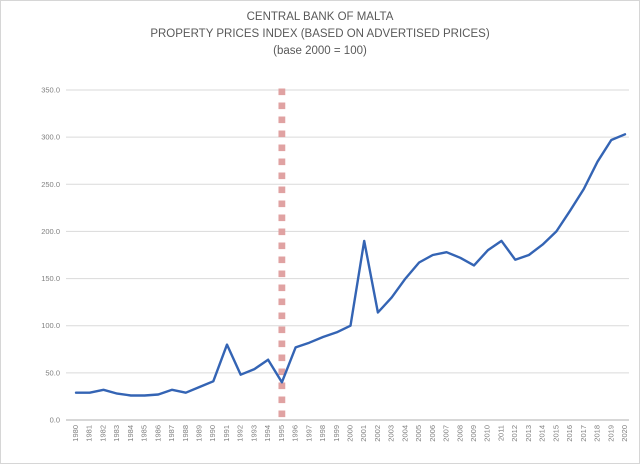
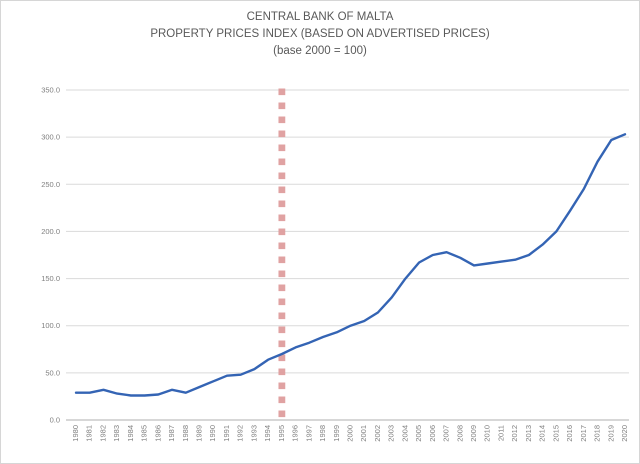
1991: 80 -> 50
1995: 40 -> 70
2001: 190 -> 100
2010: 180 -> 170
2011: 190 -> 170
